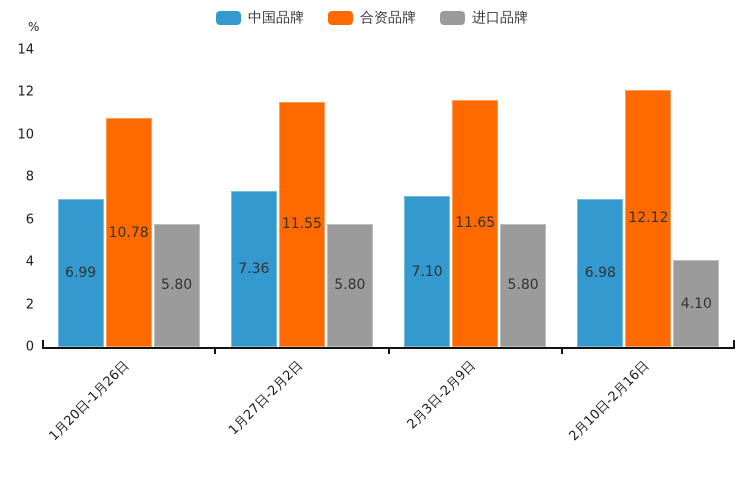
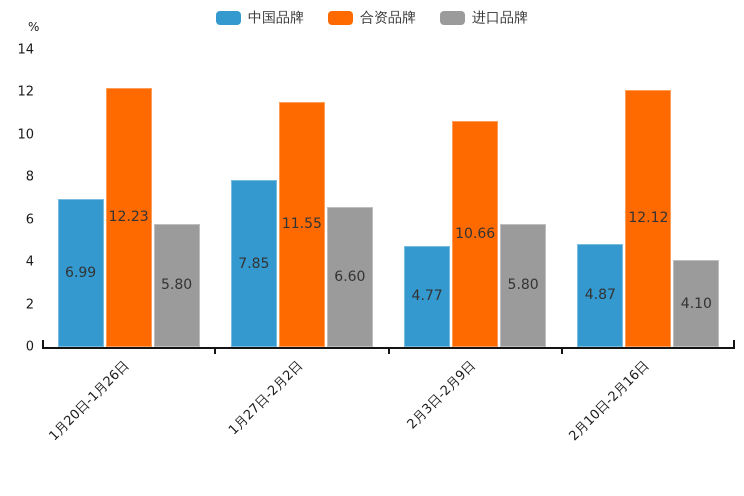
合资品牌/1月20日-1月26日: 10.78 -> 12.23
中国品牌/1月27日-2月2日: 7.36 -> 7.85
进口品牌/1月27日-2月2日: 5.80 -> 6.60
中国品牌/2月3日-2月9日: 7.10 -> 4.77
合资品牌/2月3日-2月9日: 11.65 -> 10.66
中国品牌/2月10日-2月16日: 6.98 -> 4.87
